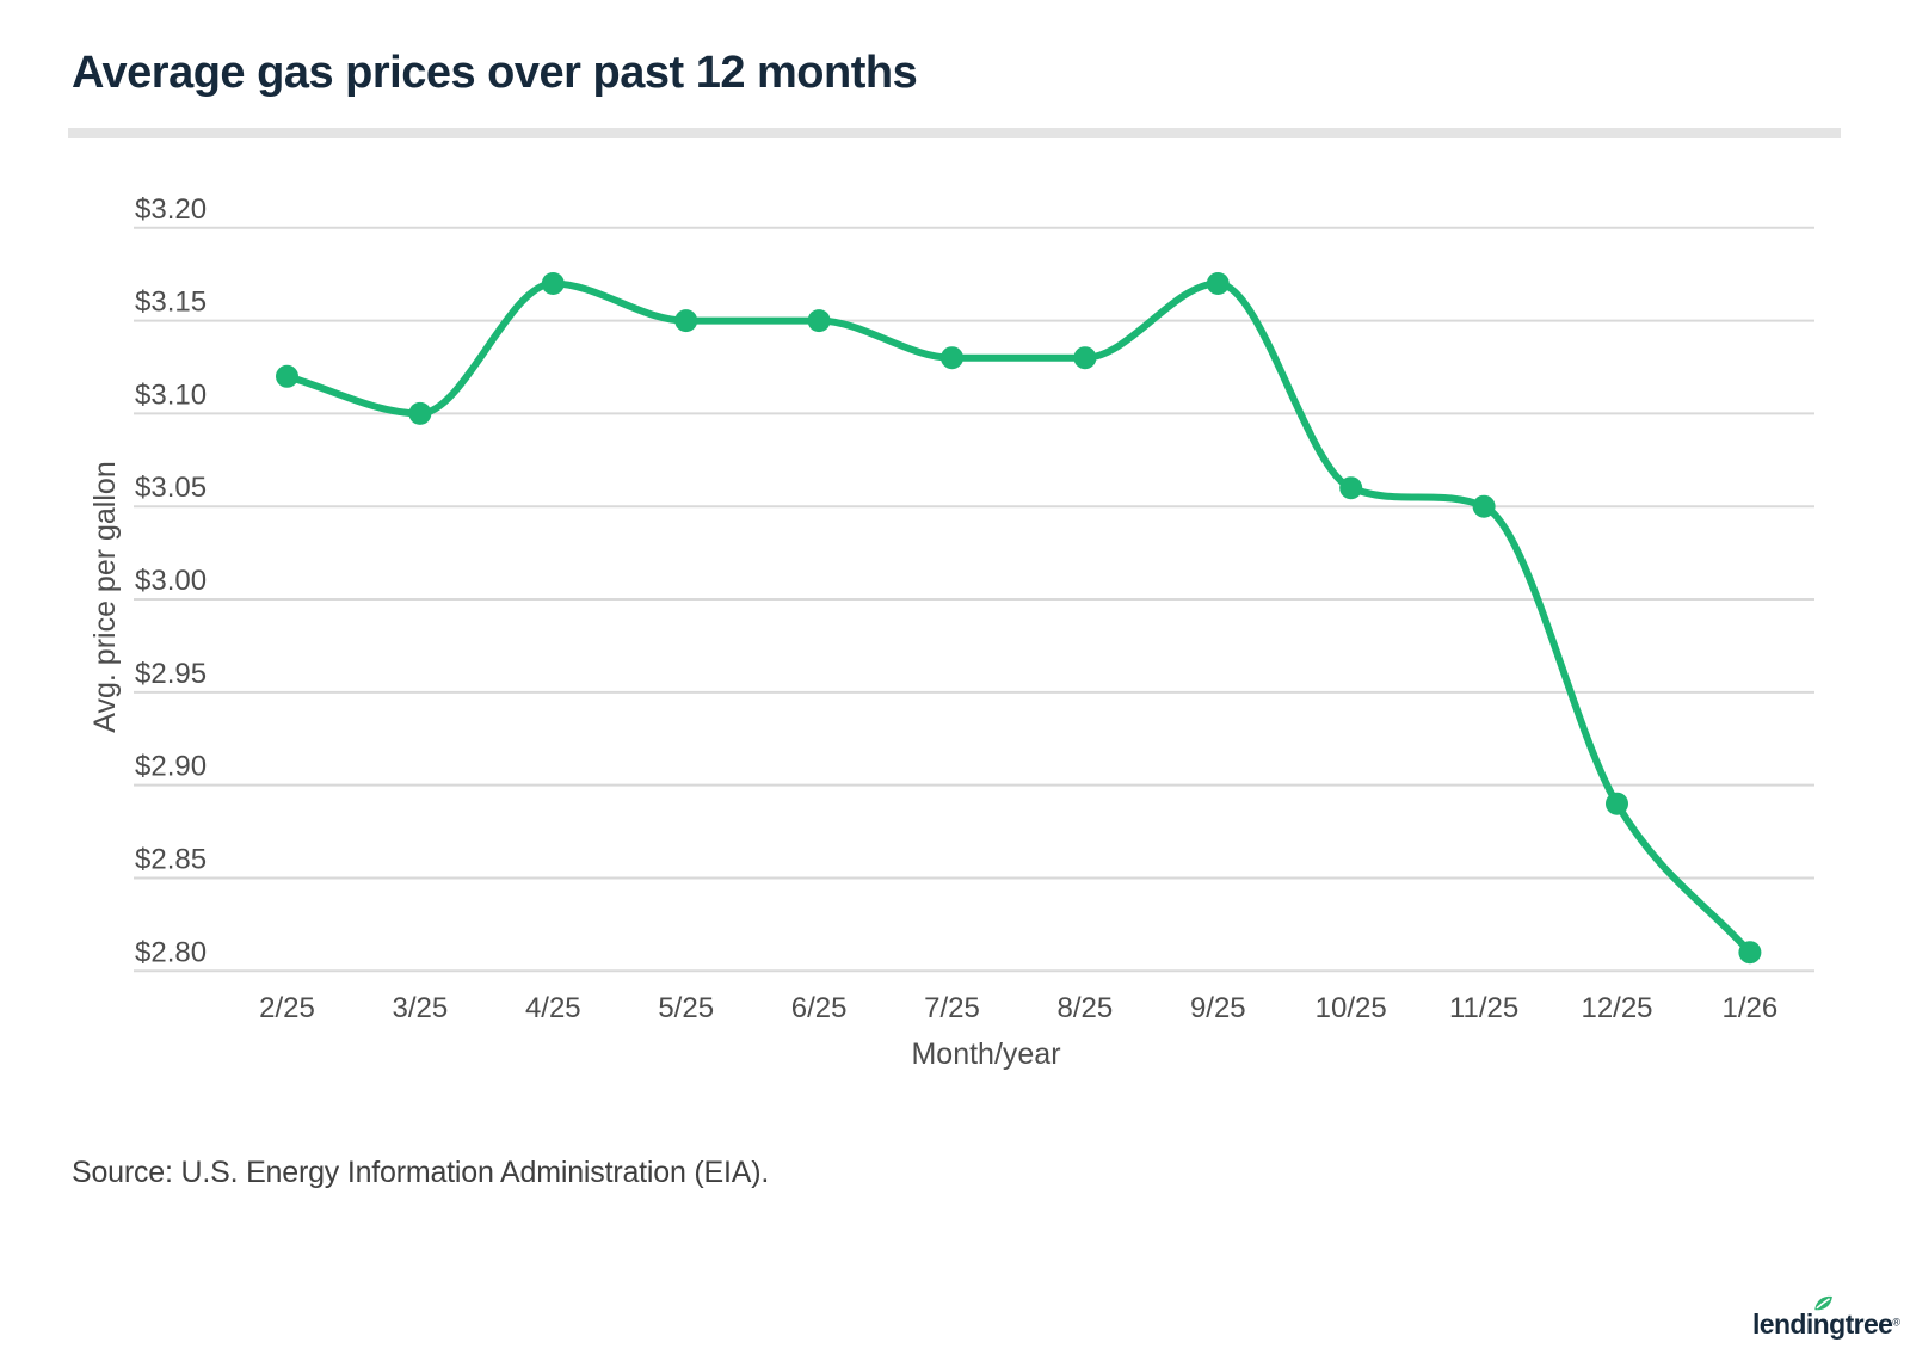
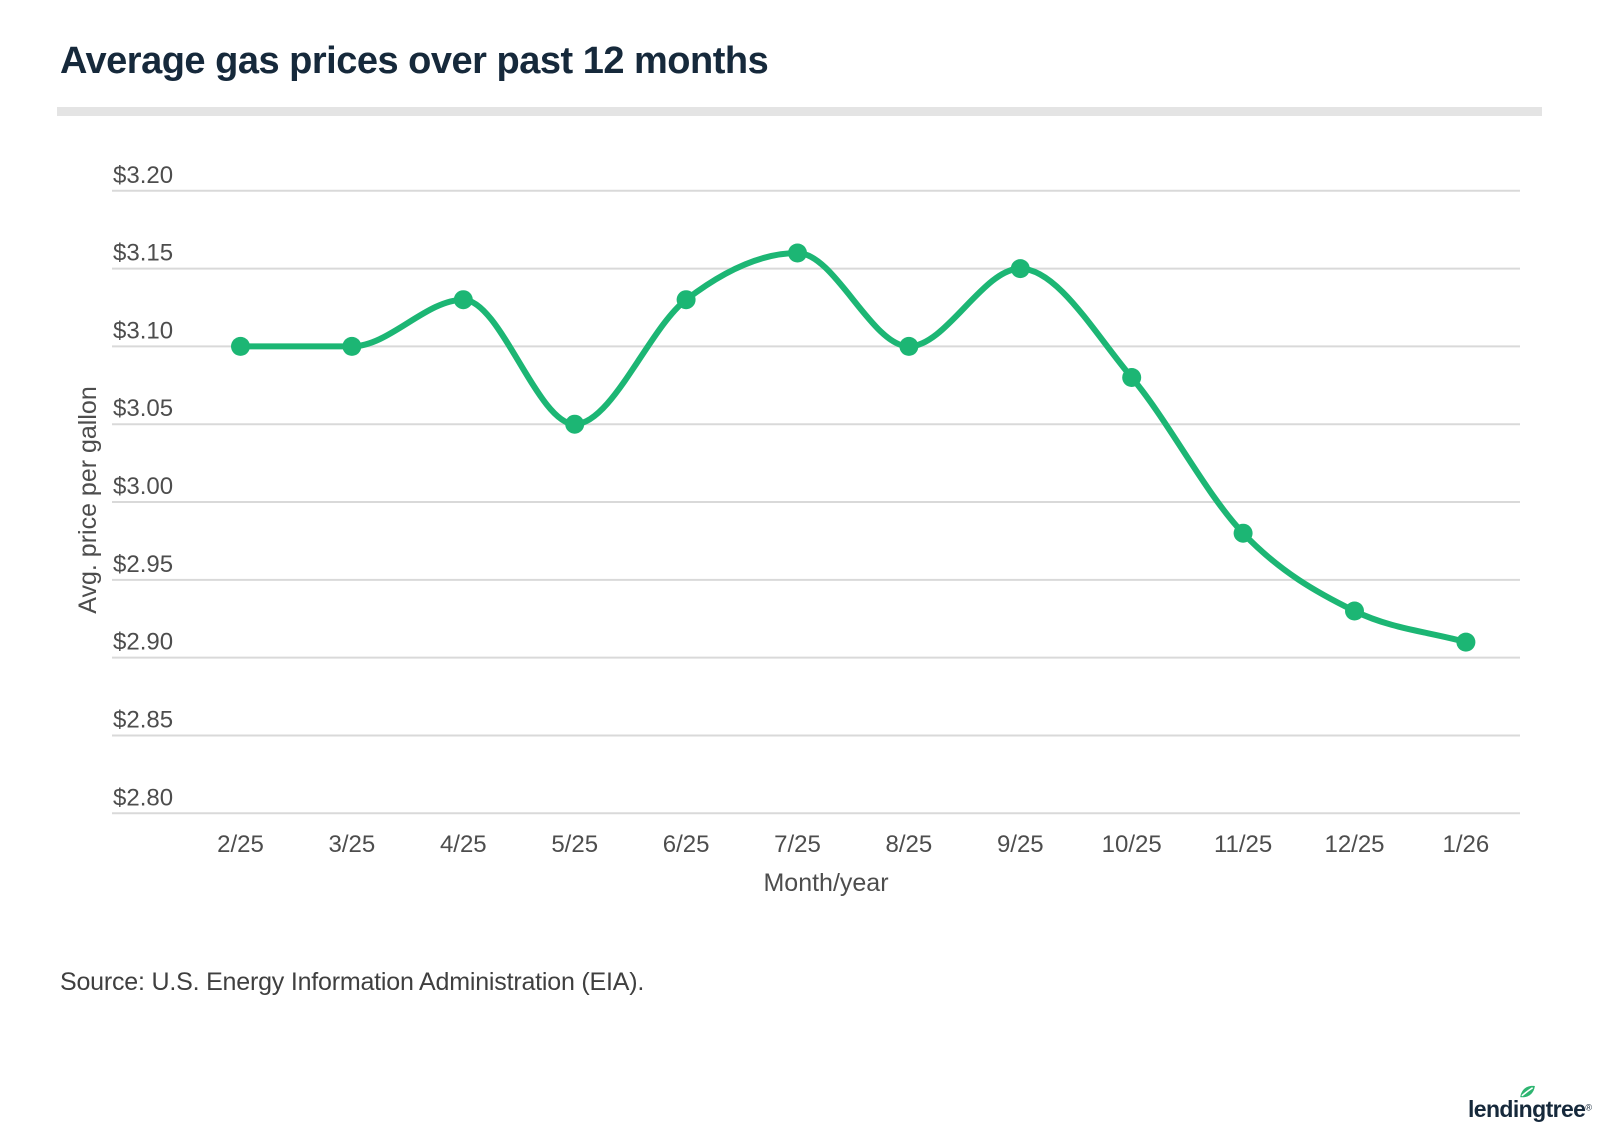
2/25: $3.12 -> $3.10
4/25: $3.17 -> $3.13
5/25: $3.15 -> $3.05
6/25: $3.15 -> $3.13
7/25: $3.13 -> $3.16
8/25: $3.13 -> $3.10
9/25: $3.17 -> $3.15
10/25: $3.06 -> $3.08
11/25: $3.05 -> $2.98
12/25: $2.89 -> $2.93
1/26: $2.81 -> $2.91
